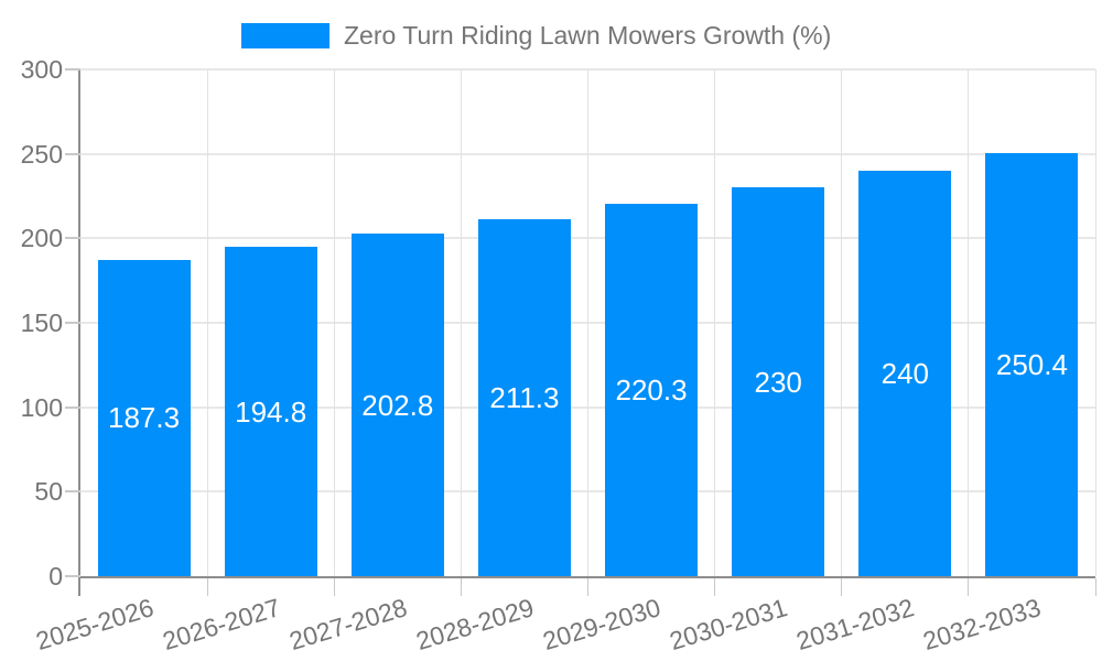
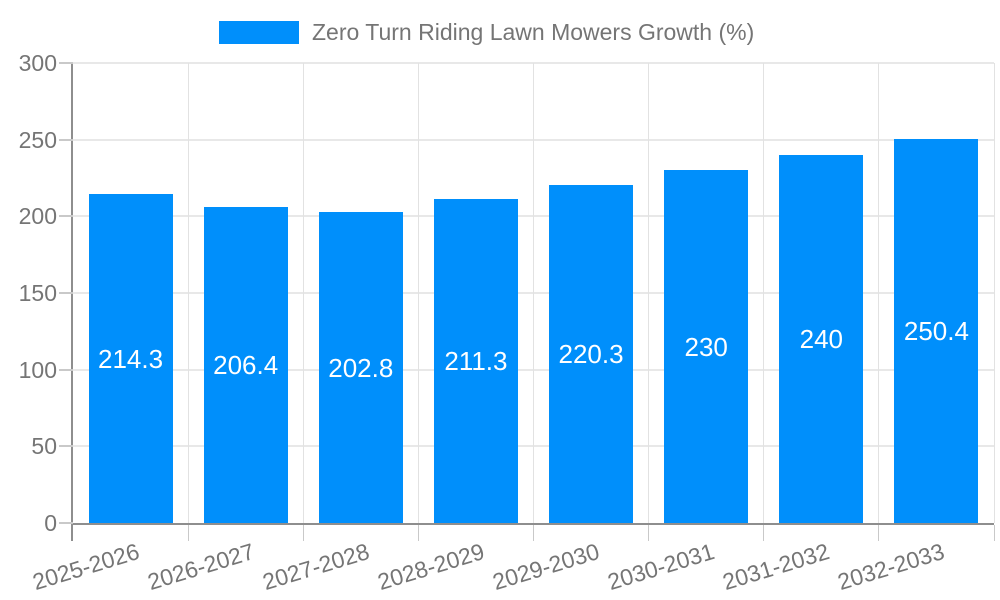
2025-2026: 187.3 -> 214.3
2026-2027: 194.8 -> 206.4
